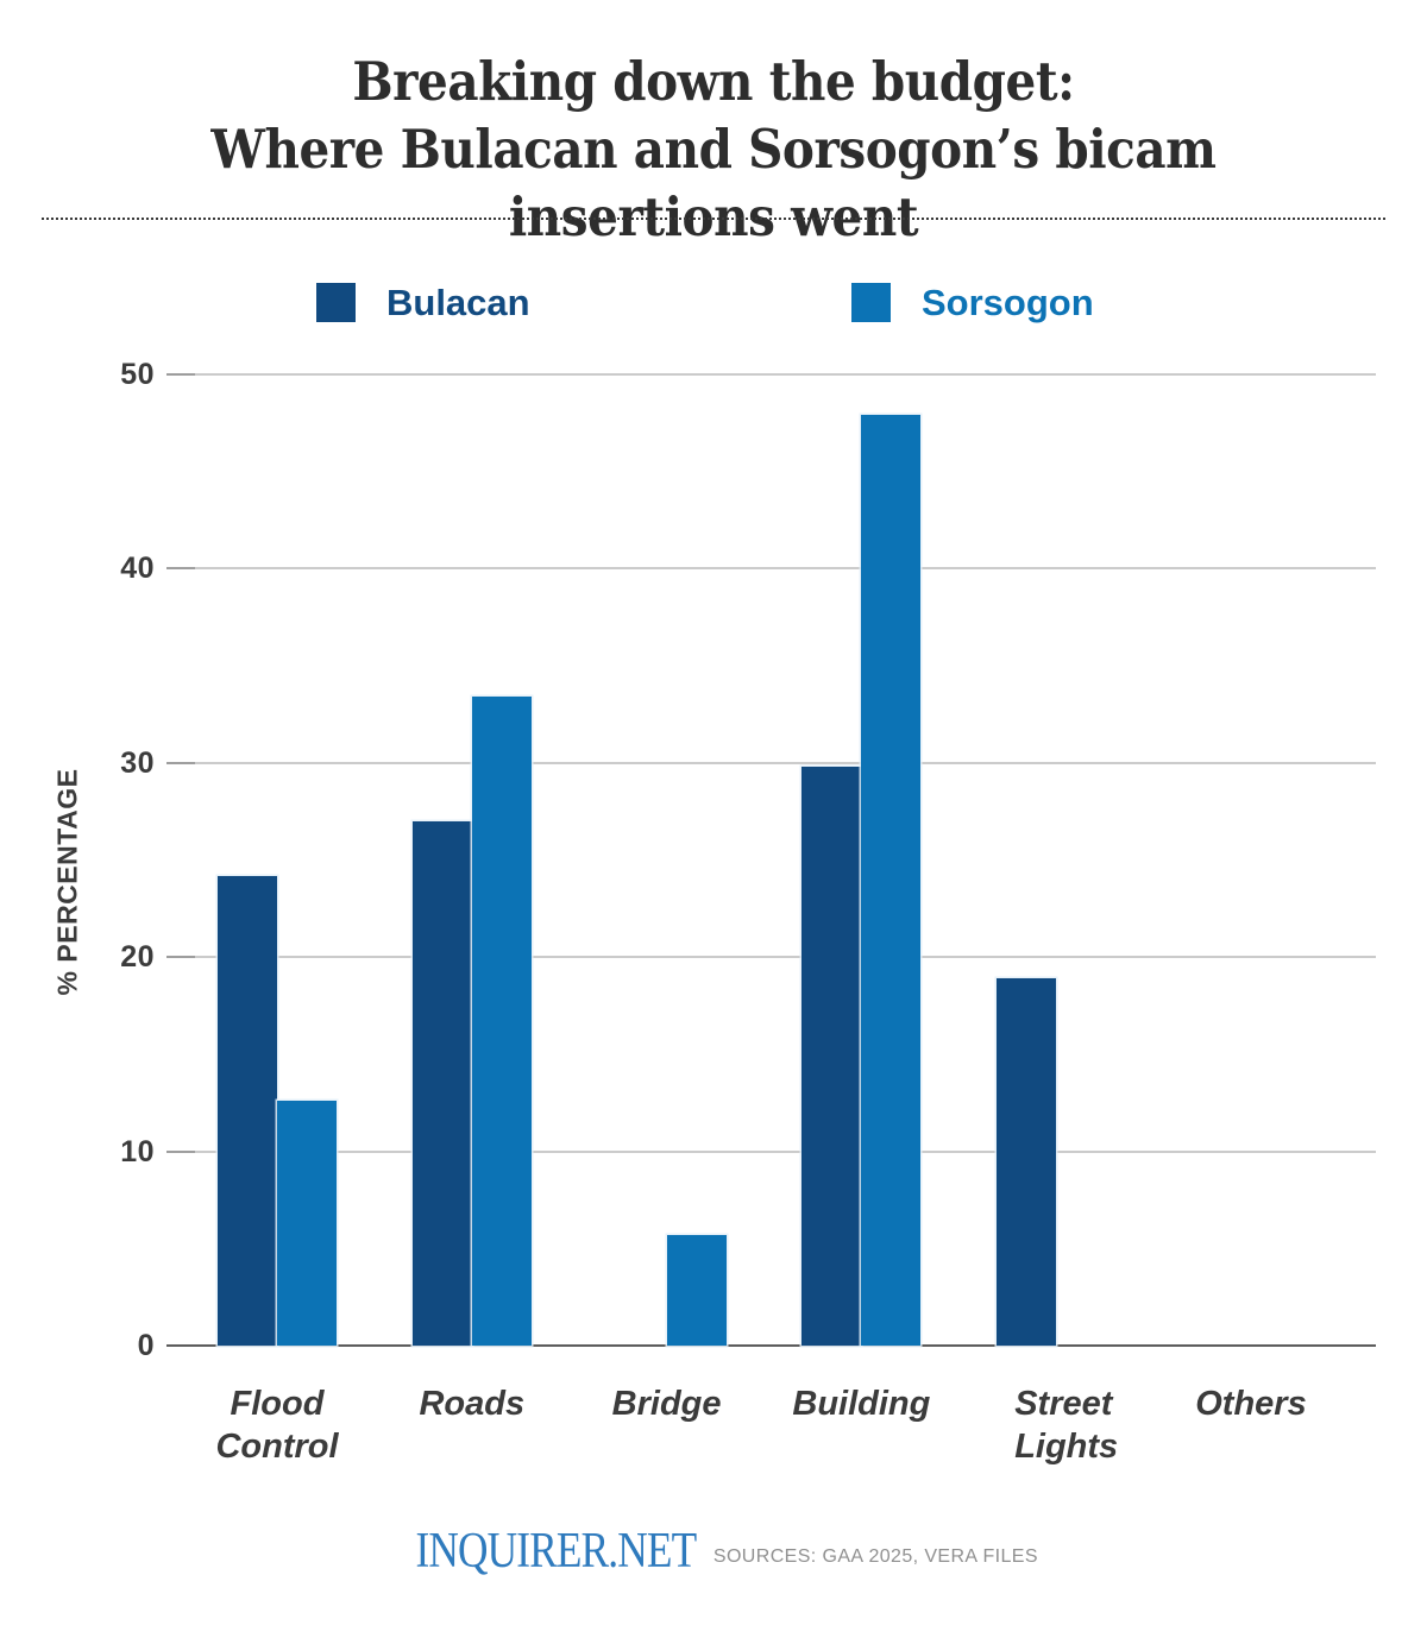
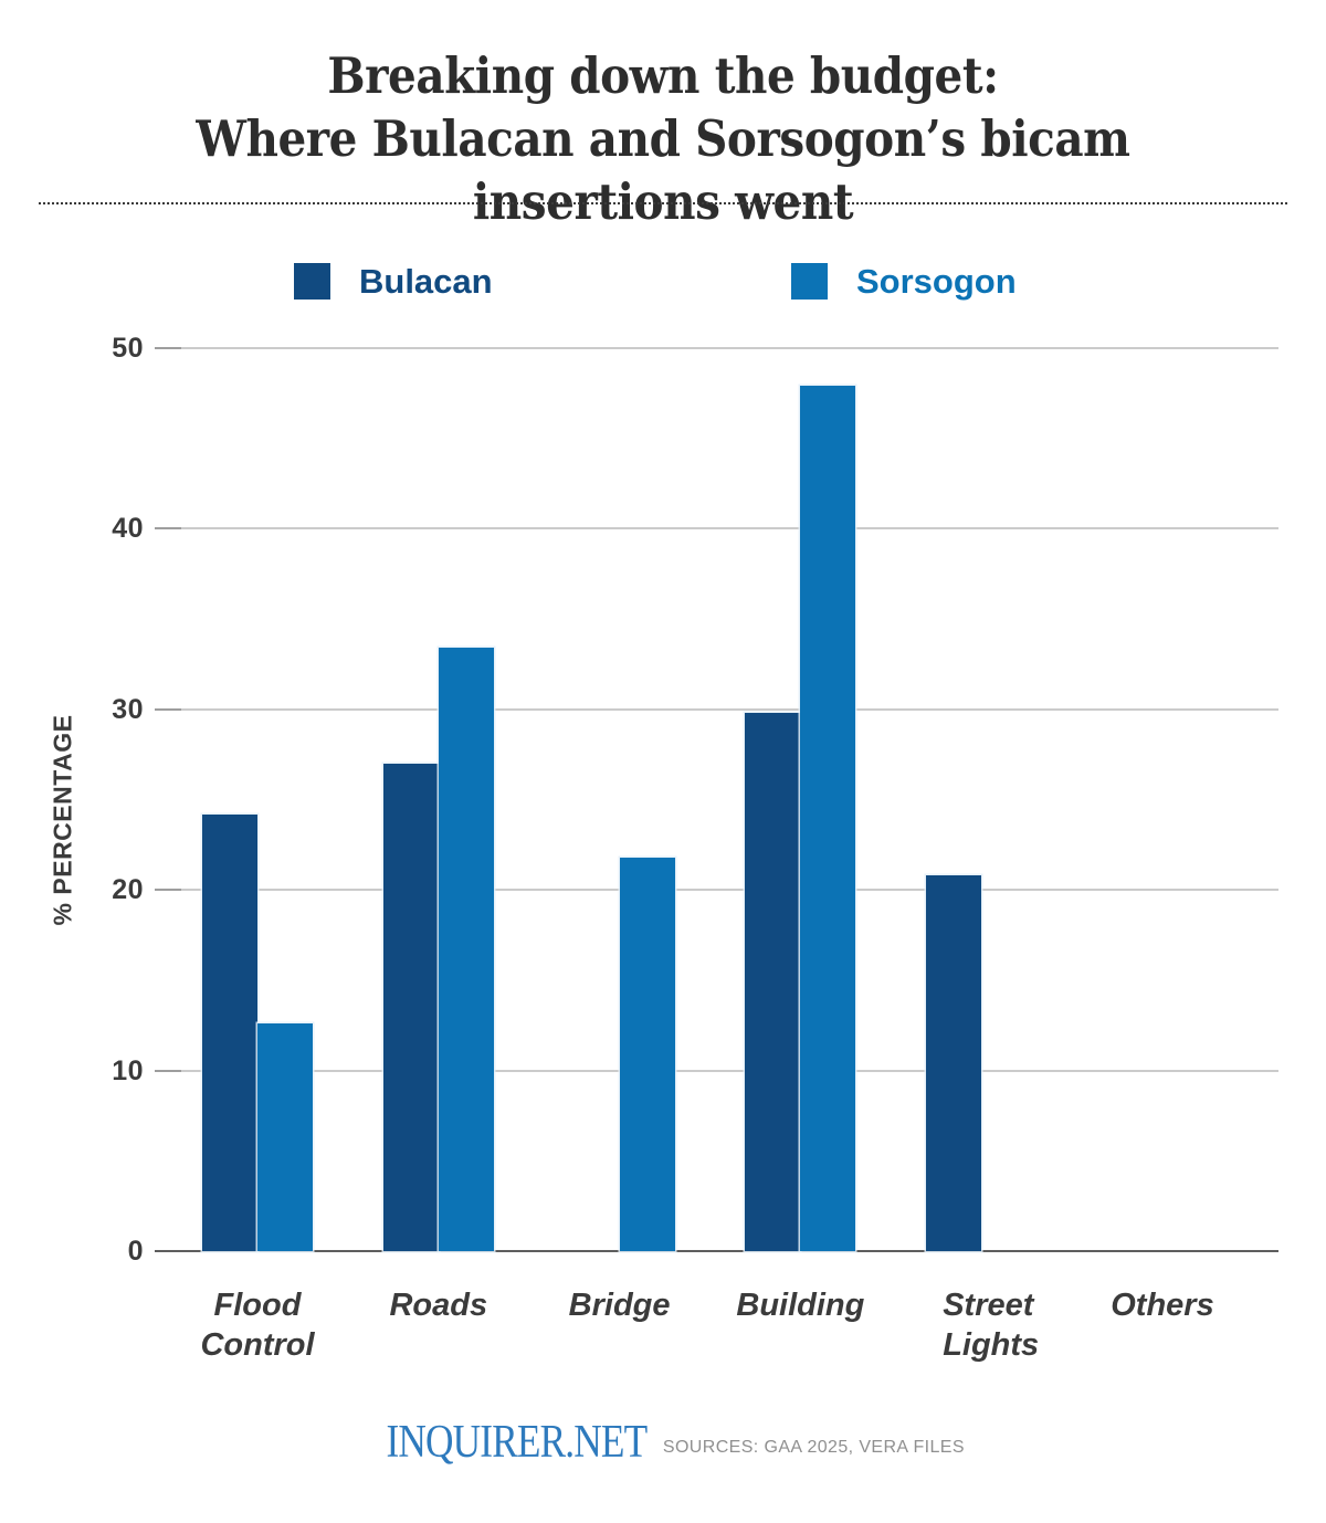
Sorsogon/Bridge: 5.7 -> 21.8
Bulacan/Street Lights: 18.9 -> 20.8
